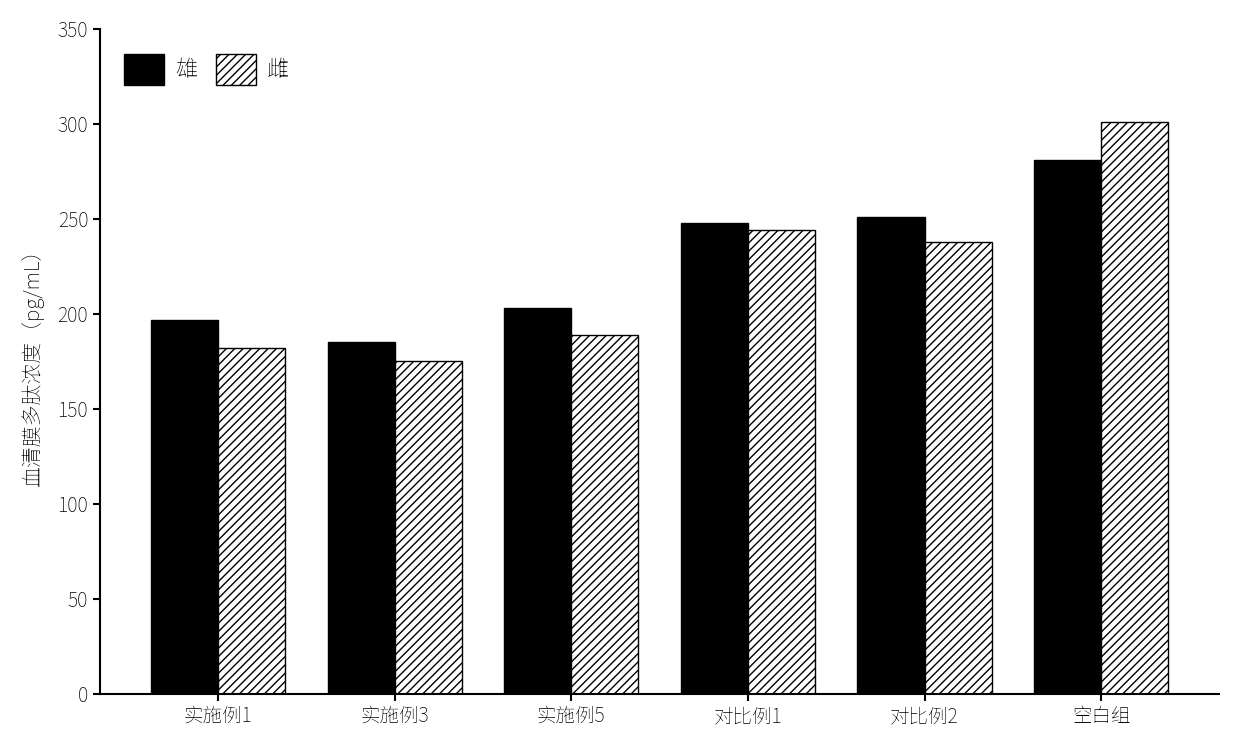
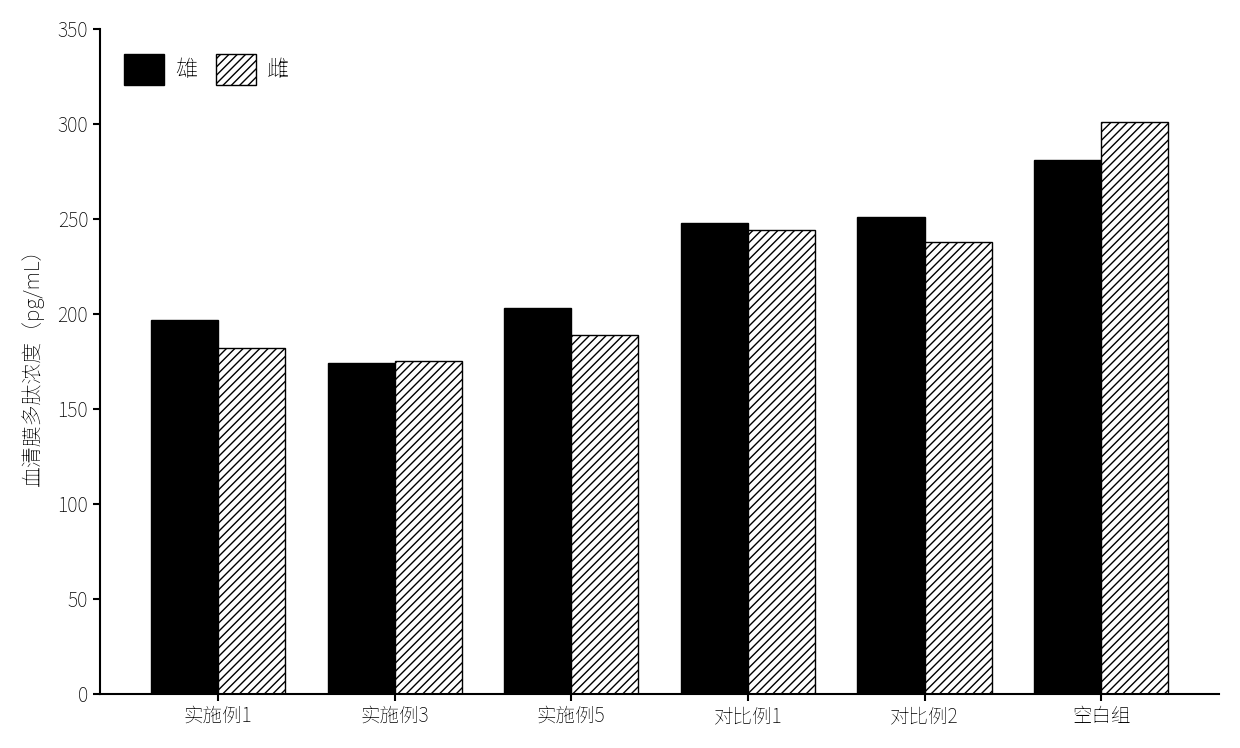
雄/实施例3: 185 -> 174
